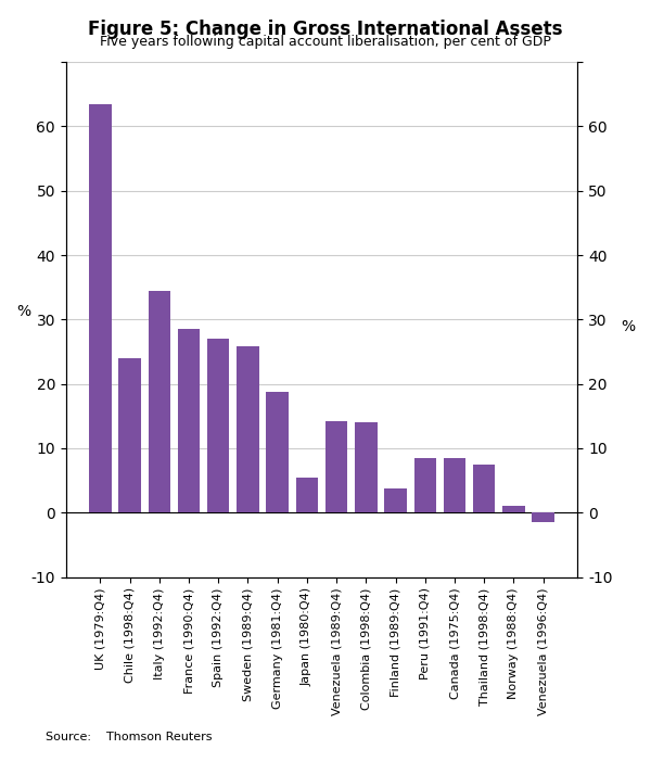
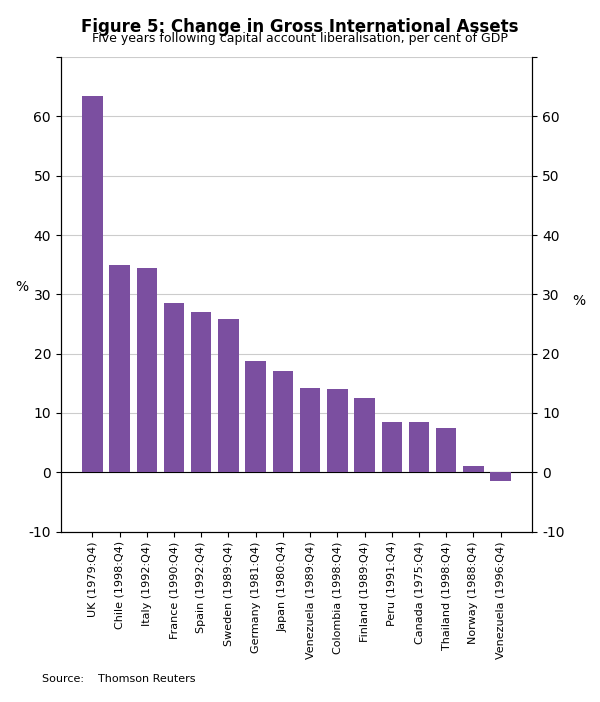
Chile (1998:Q4): 24.0 -> 35.0
Japan (1980:Q4): 5.4 -> 17.0
Finland (1989:Q4): 3.8 -> 12.5
